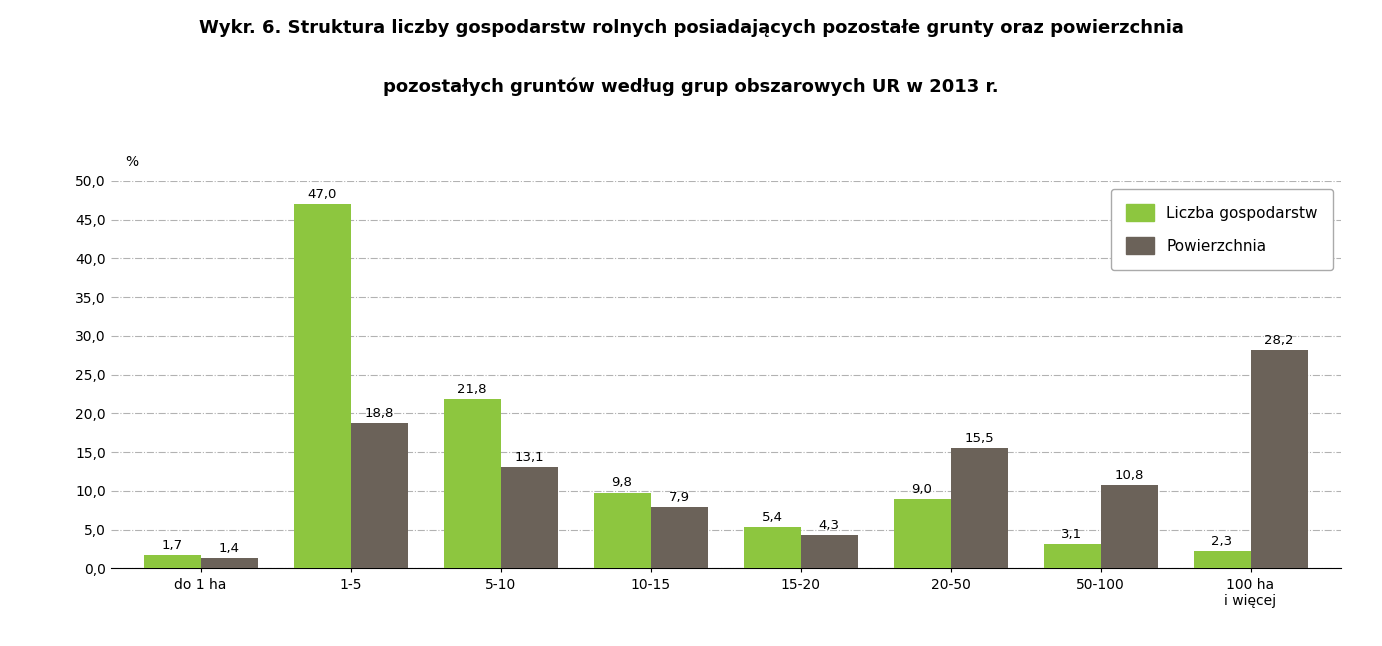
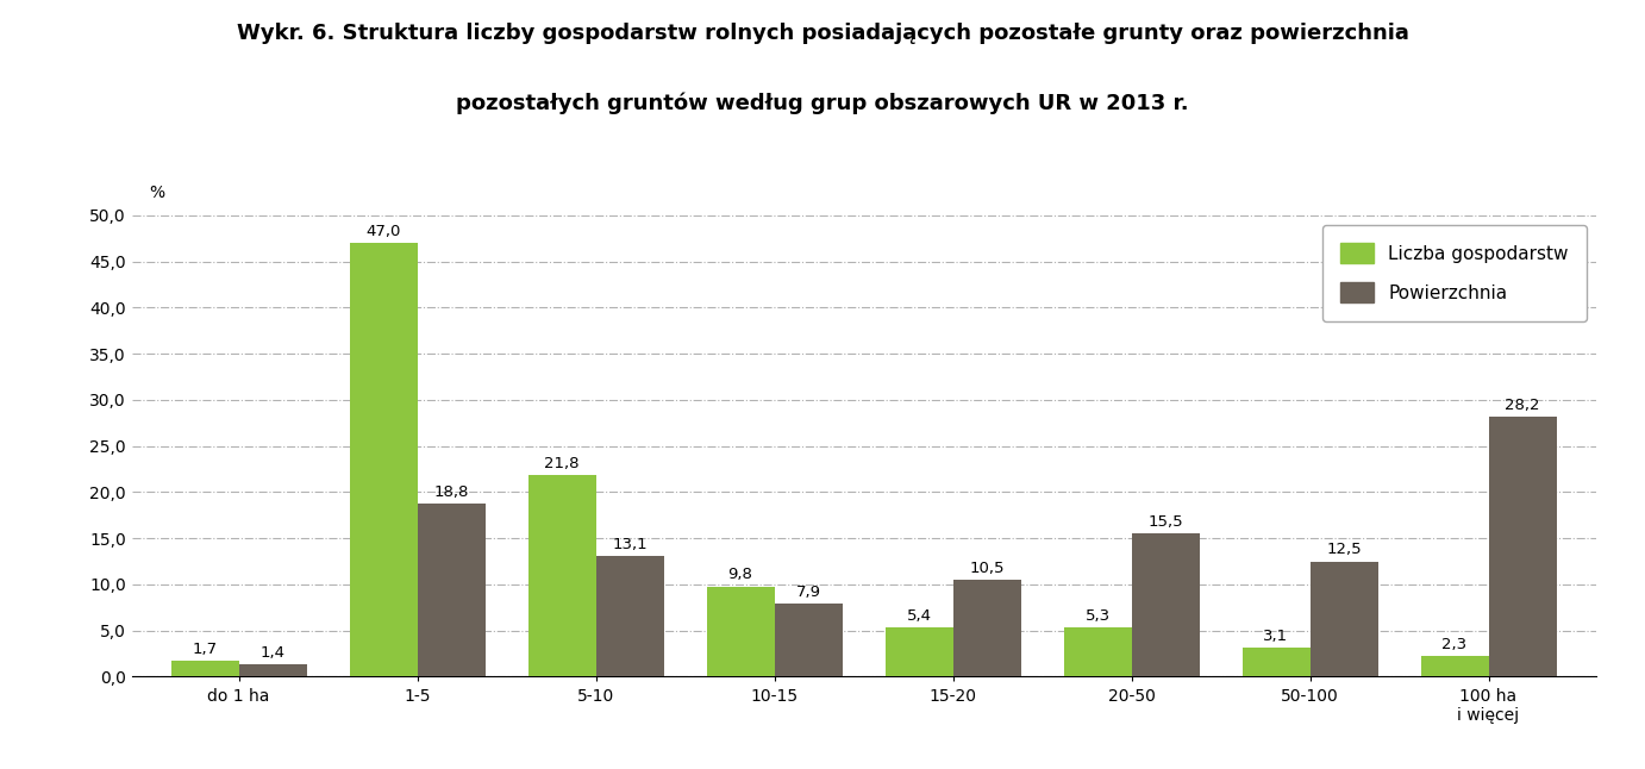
Powierzchnia/15-20: 4,3 -> 10,5
Liczba gospodarstw/20-50: 9,0 -> 5,3
Powierzchnia/50-100: 10,8 -> 12,5
